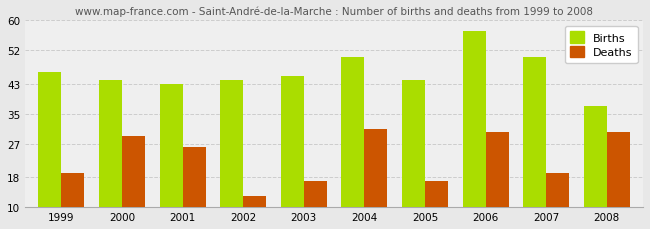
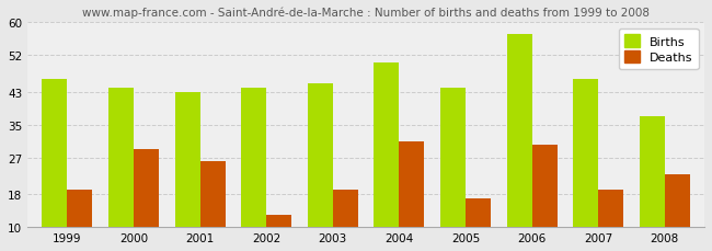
Deaths/2003: 17 -> 19
Births/2007: 50 -> 46
Deaths/2008: 30 -> 23
